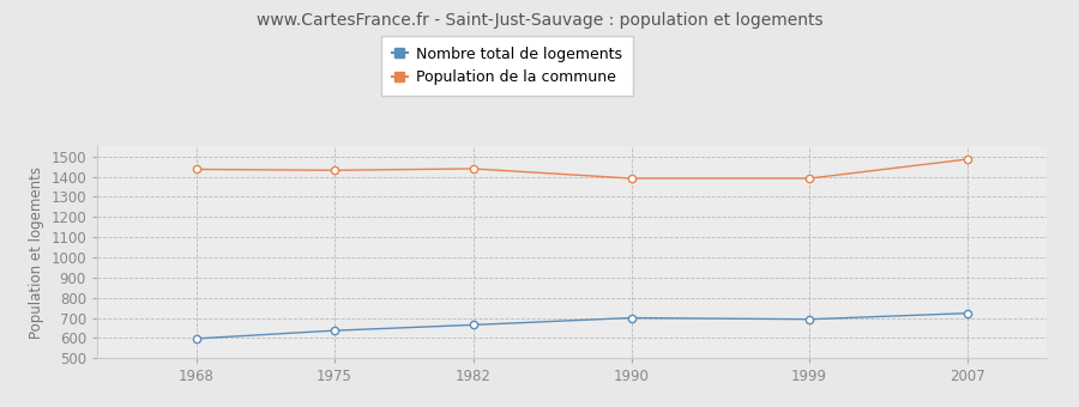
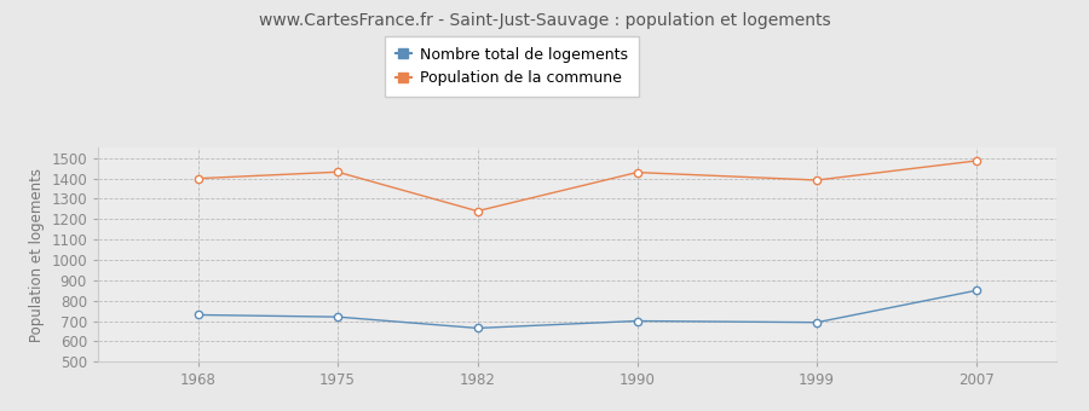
Nombre total de logements/1968: 600 -> 730
Population de la commune/1968: 1440 -> 1400
Nombre total de logements/1975: 640 -> 720
Population de la commune/1982: 1440 -> 1240
Population de la commune/1990: 1390 -> 1430
Nombre total de logements/2007: 720 -> 850
